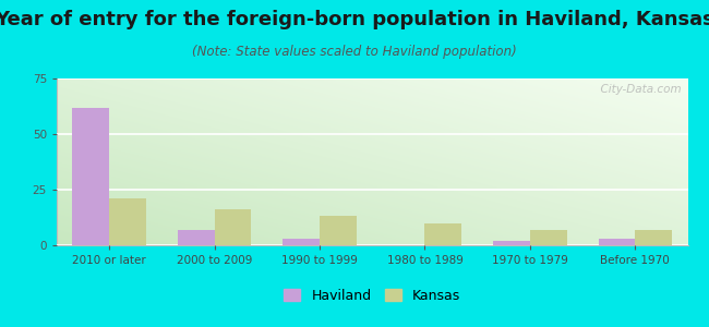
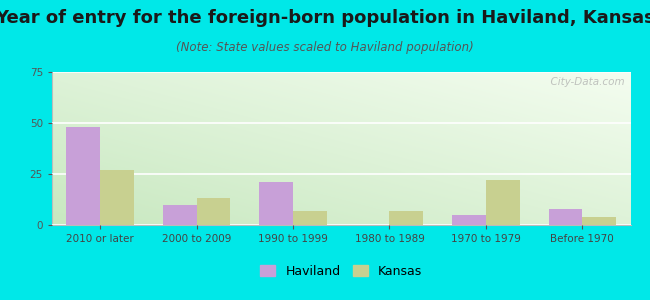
Haviland/2010 or later: 62 -> 48
Kansas/2010 or later: 21 -> 27
Haviland/2000 to 2009: 7 -> 10
Kansas/2000 to 2009: 16 -> 13
Haviland/1990 to 1999: 3 -> 21
Kansas/1990 to 1999: 13 -> 7
Kansas/1980 to 1989: 10 -> 7
Haviland/1970 to 1979: 2 -> 5
Kansas/1970 to 1979: 7 -> 22
Haviland/Before 1970: 3 -> 8
Kansas/Before 1970: 7 -> 4
